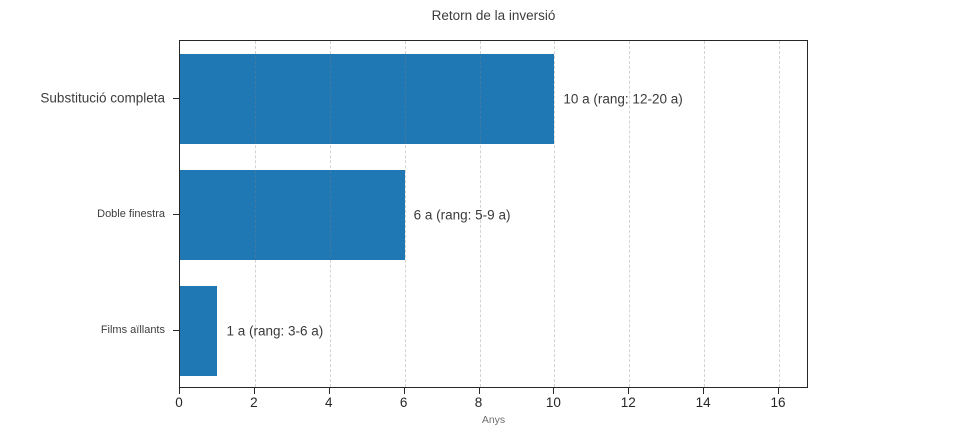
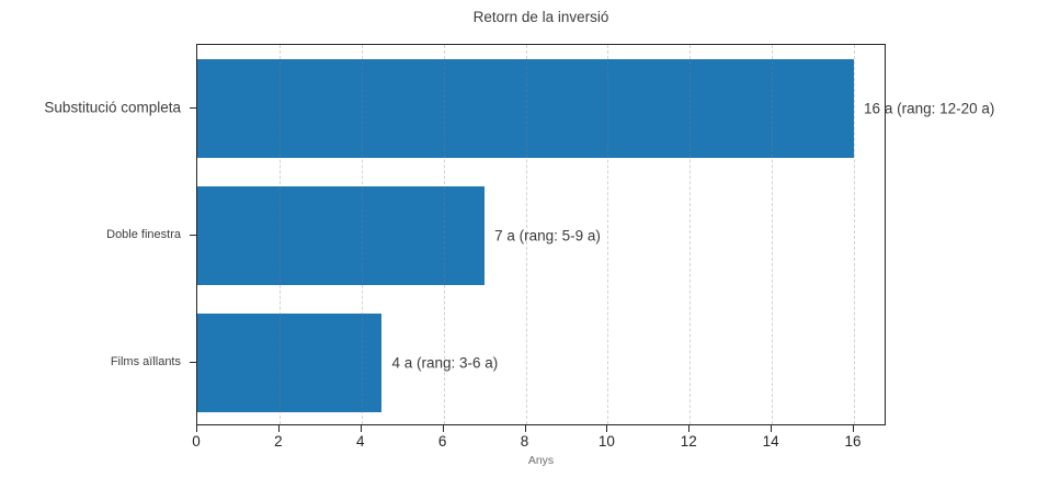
Substitució completa: 10 -> 16
Doble finestra: 6 -> 7
Films aïllants: 1 -> 4
